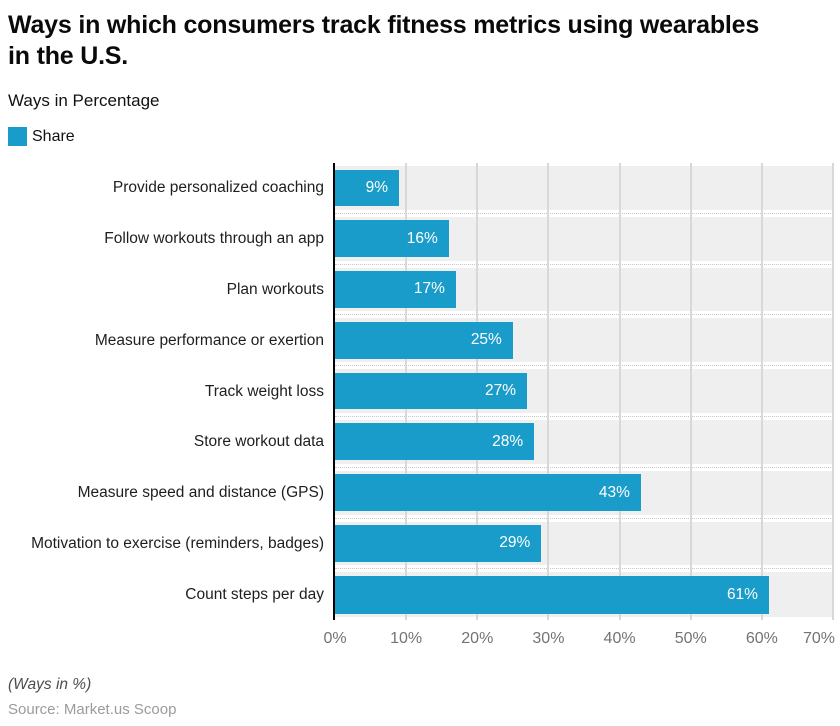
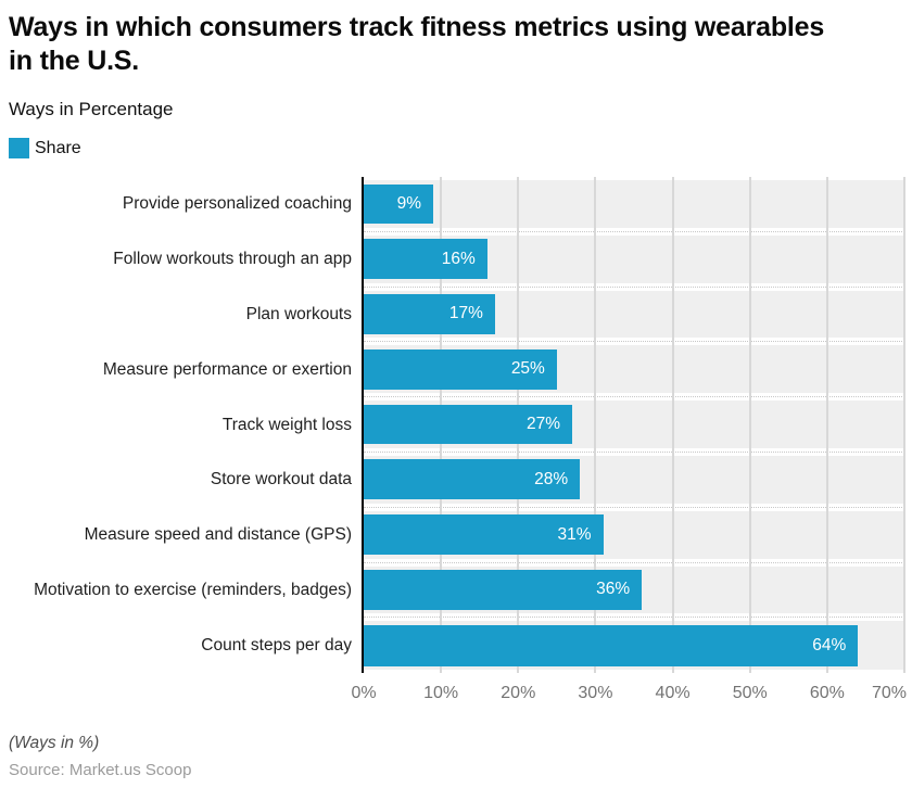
Measure speed and distance (GPS): 43% -> 31%
Motivation to exercise (reminders, badges): 29% -> 36%
Count steps per day: 61% -> 64%
